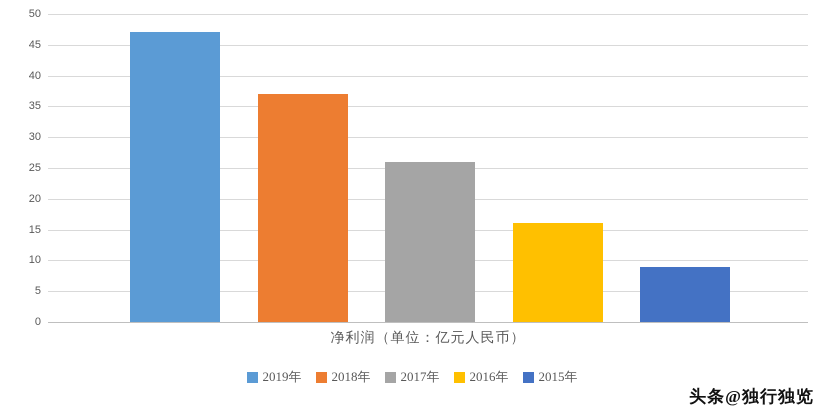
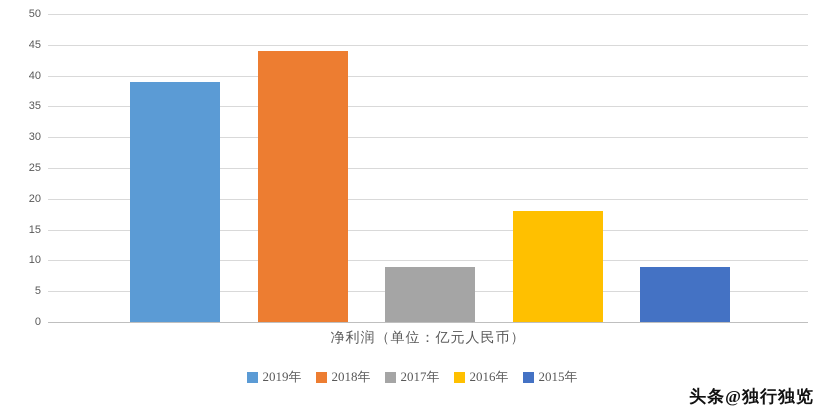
2019年: 47 -> 39
2018年: 37 -> 44
2017年: 26 -> 9
2016年: 16 -> 18
